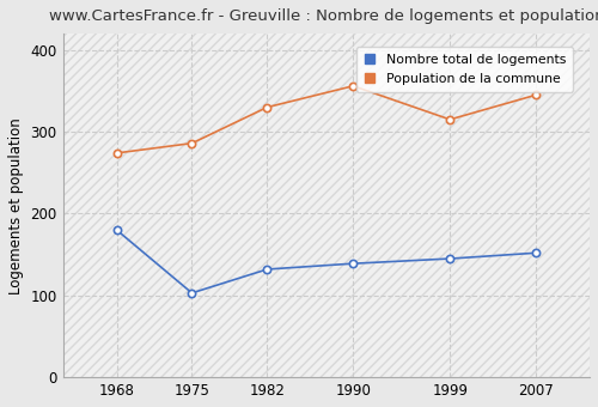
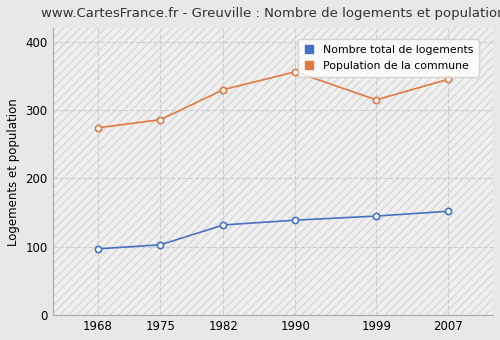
Nombre total de logements/1968: 180 -> 97
